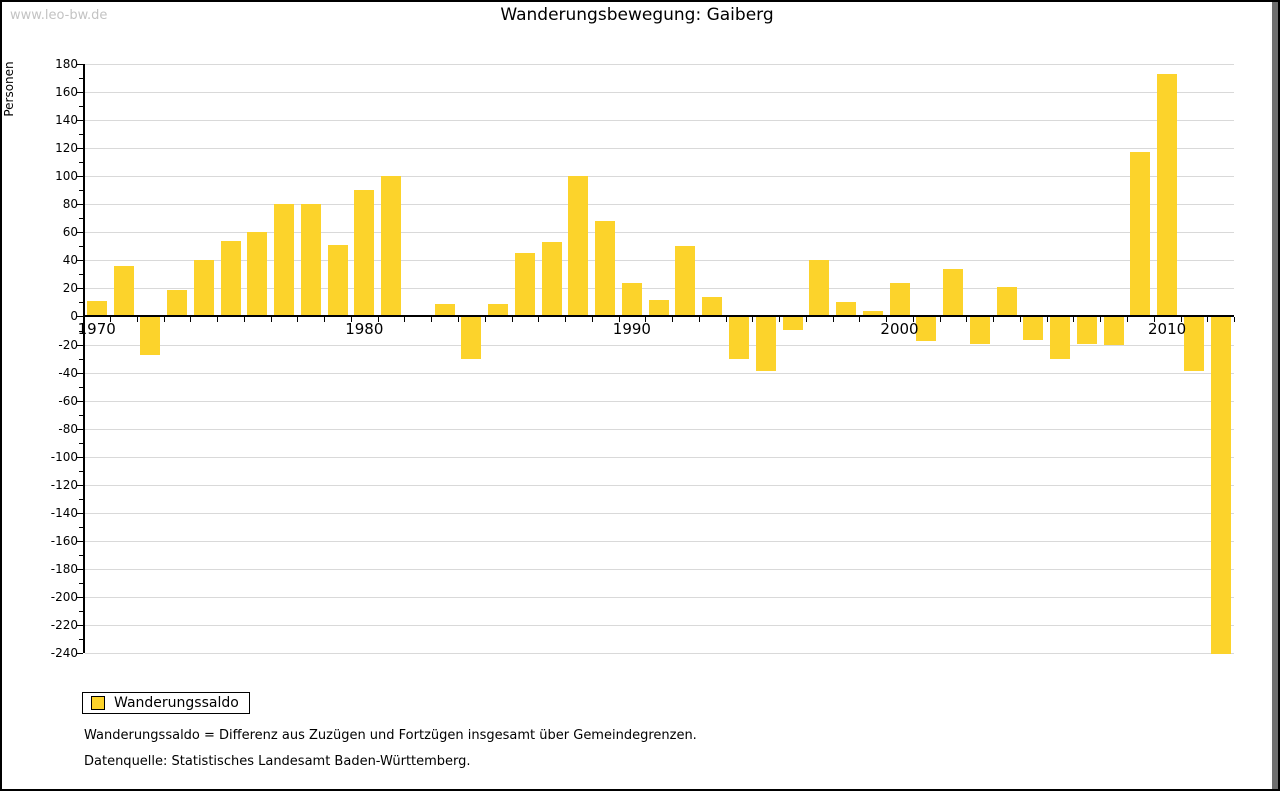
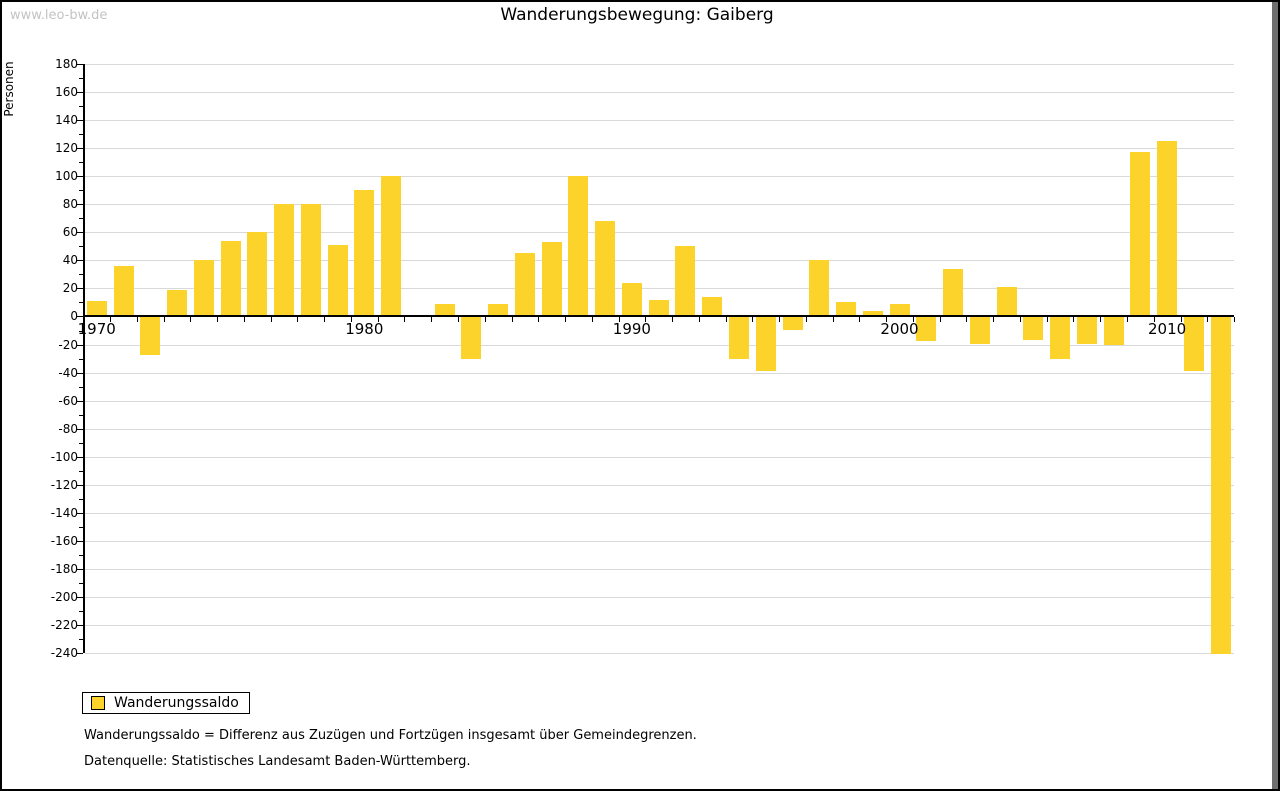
2000: 24 -> 9
2010: 173 -> 125
